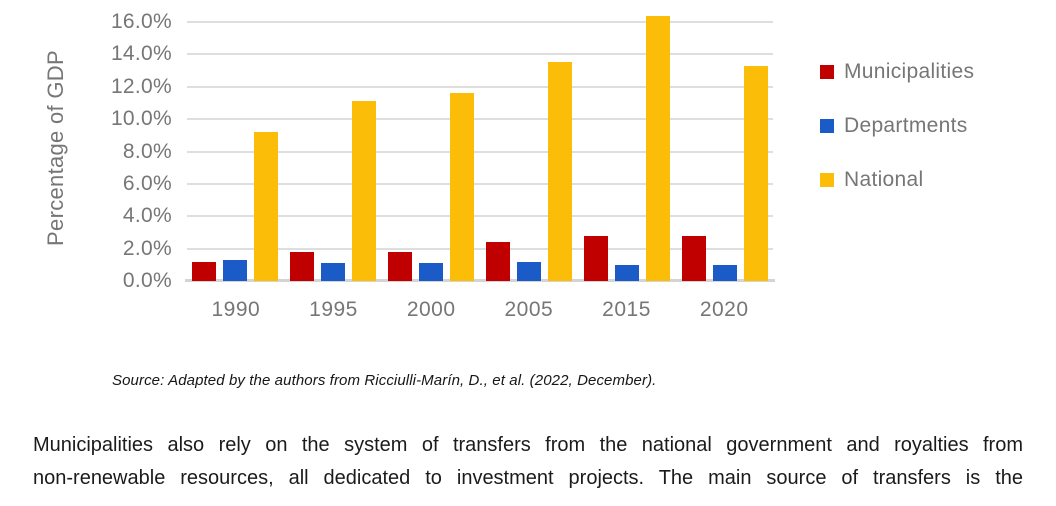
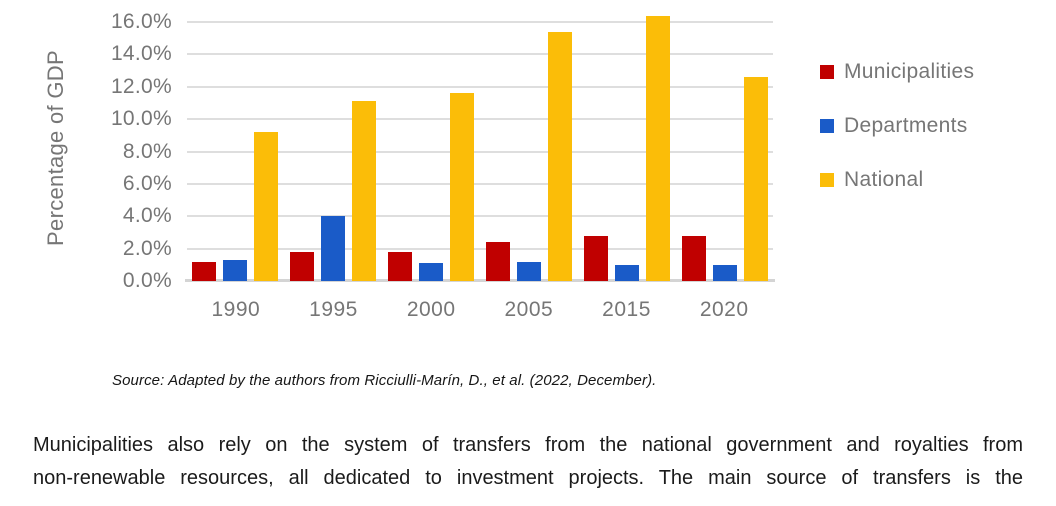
Departments/1995: 1.1% -> 4.0%
National/2005: 13.5% -> 15.4%
National/2020: 13.3% -> 12.6%
